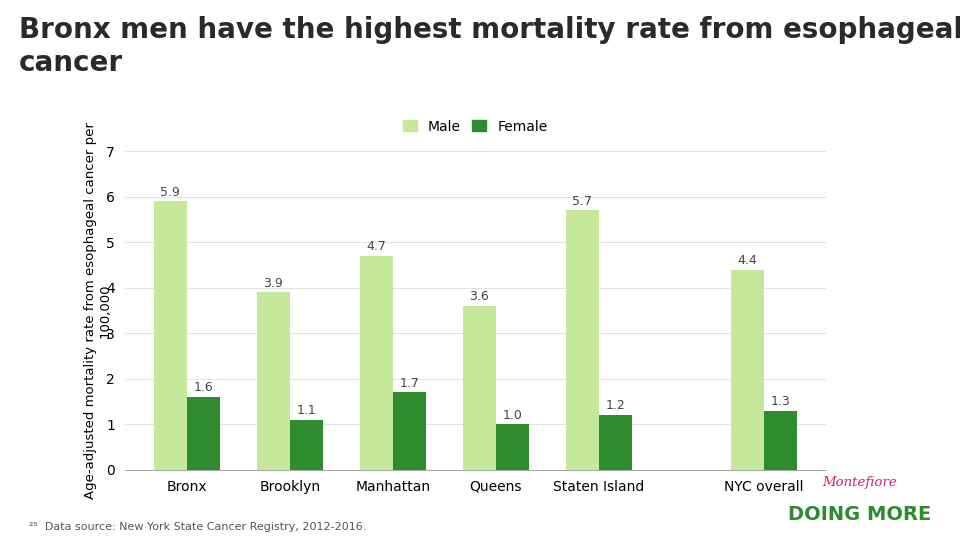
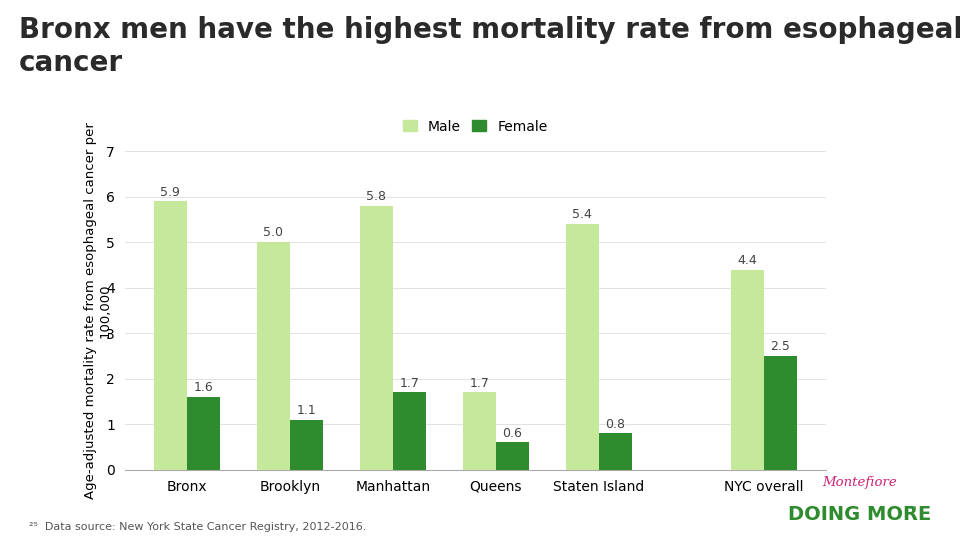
Male/Brooklyn: 3.9 -> 5.0
Male/Manhattan: 4.7 -> 5.8
Male/Queens: 3.6 -> 1.7
Female/Queens: 1.0 -> 0.6
Male/Staten Island: 5.7 -> 5.4
Female/Staten Island: 1.2 -> 0.8
Female/NYC overall: 1.3 -> 2.5
